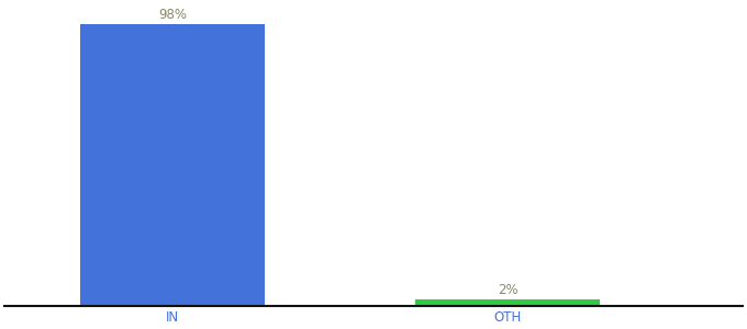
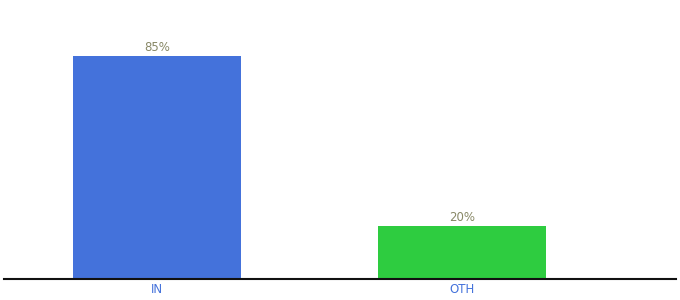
IN: 98% -> 85%
OTH: 2% -> 20%
